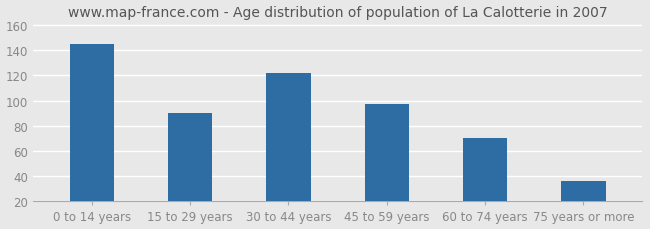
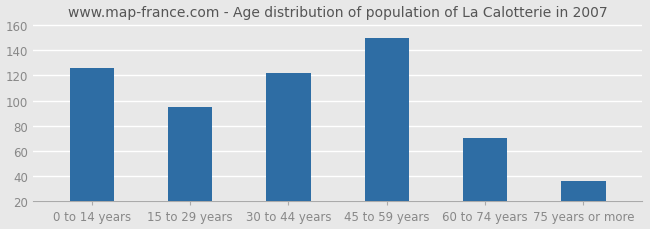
0 to 14 years: 145 -> 126
15 to 29 years: 90 -> 95
45 to 59 years: 97 -> 150
